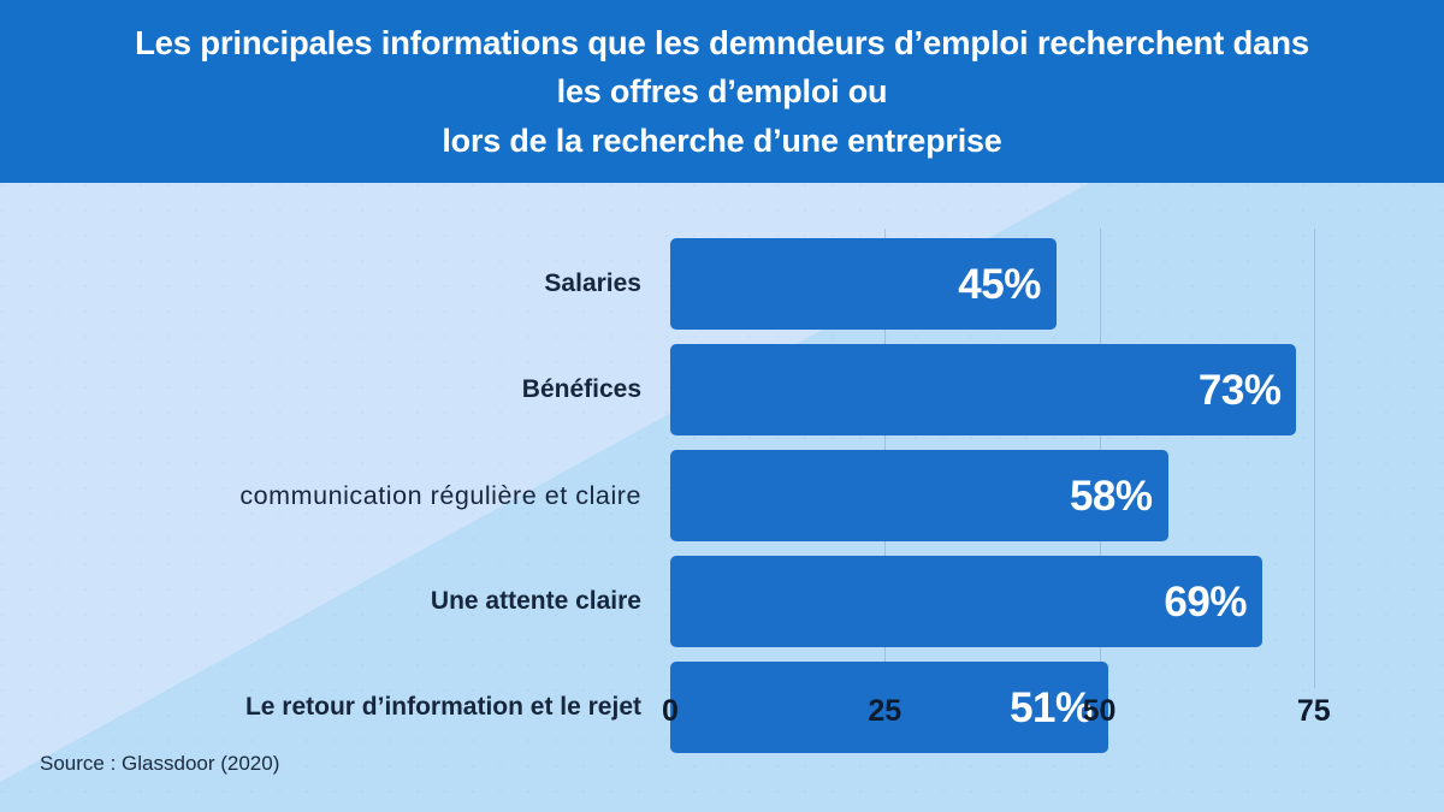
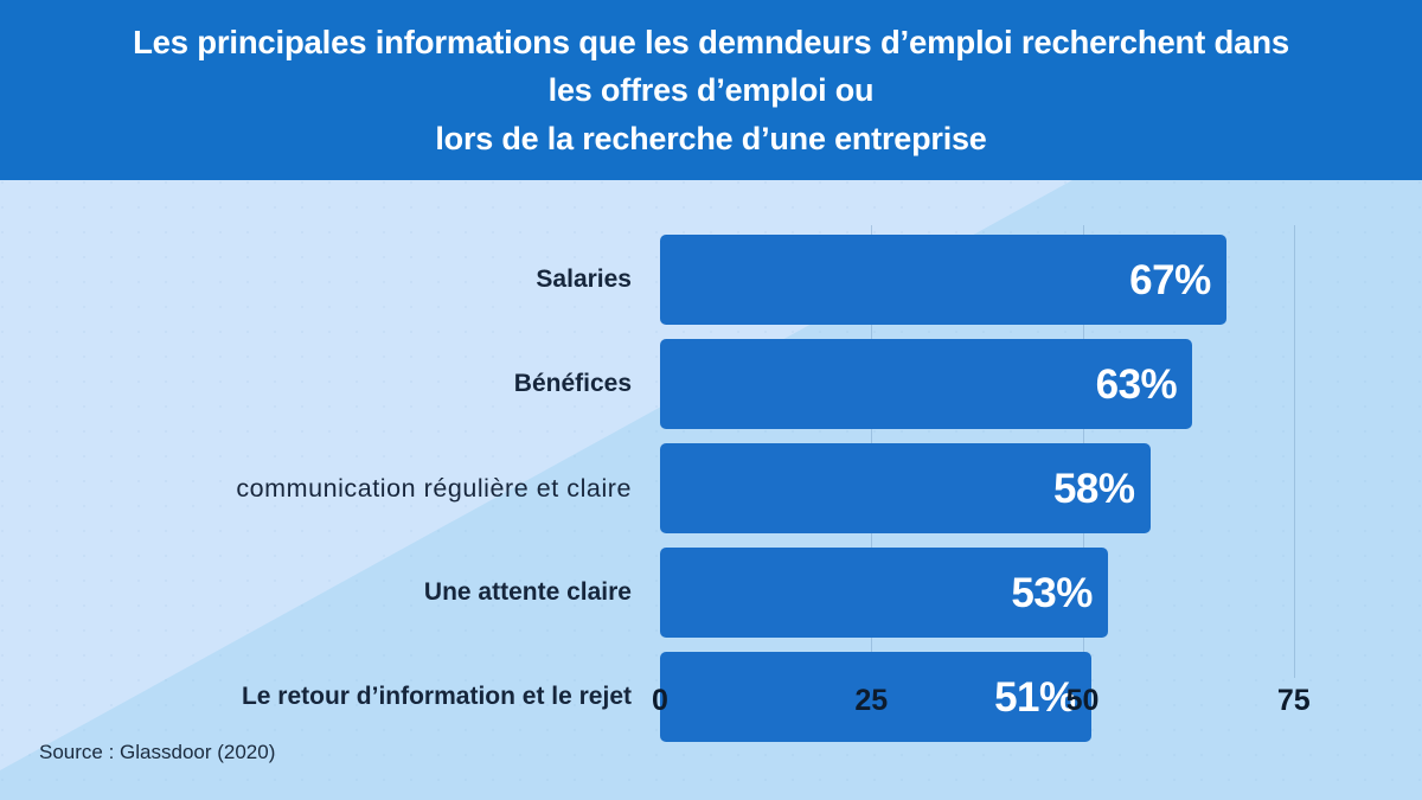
Salaries: 45% -> 67%
Bénéfices: 73% -> 63%
Une attente claire: 69% -> 53%
